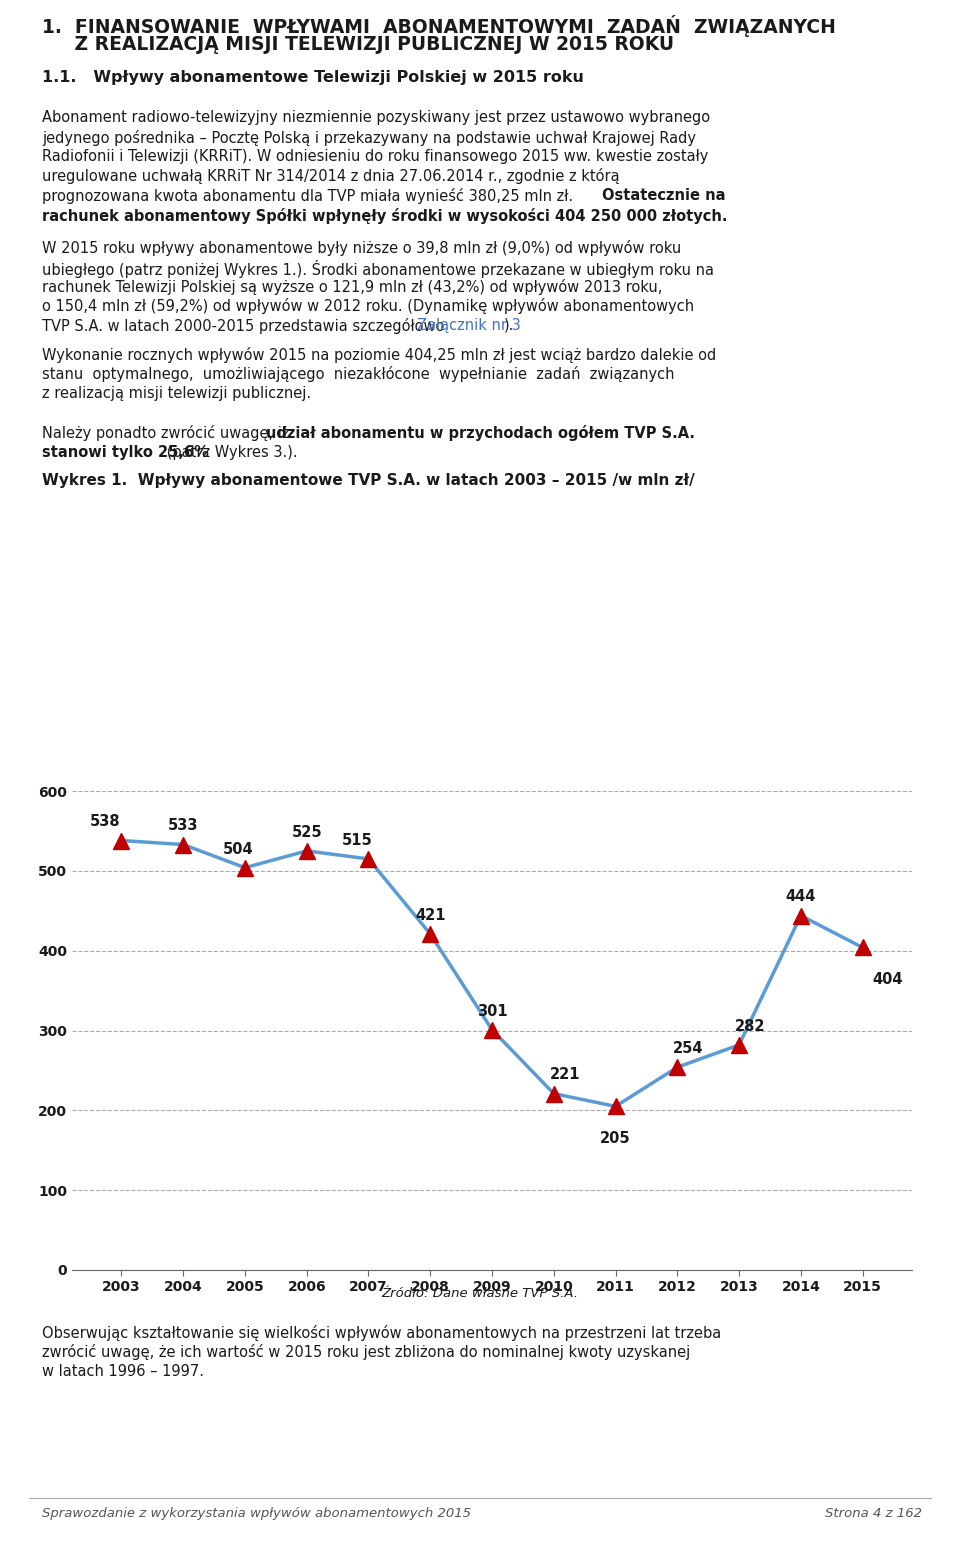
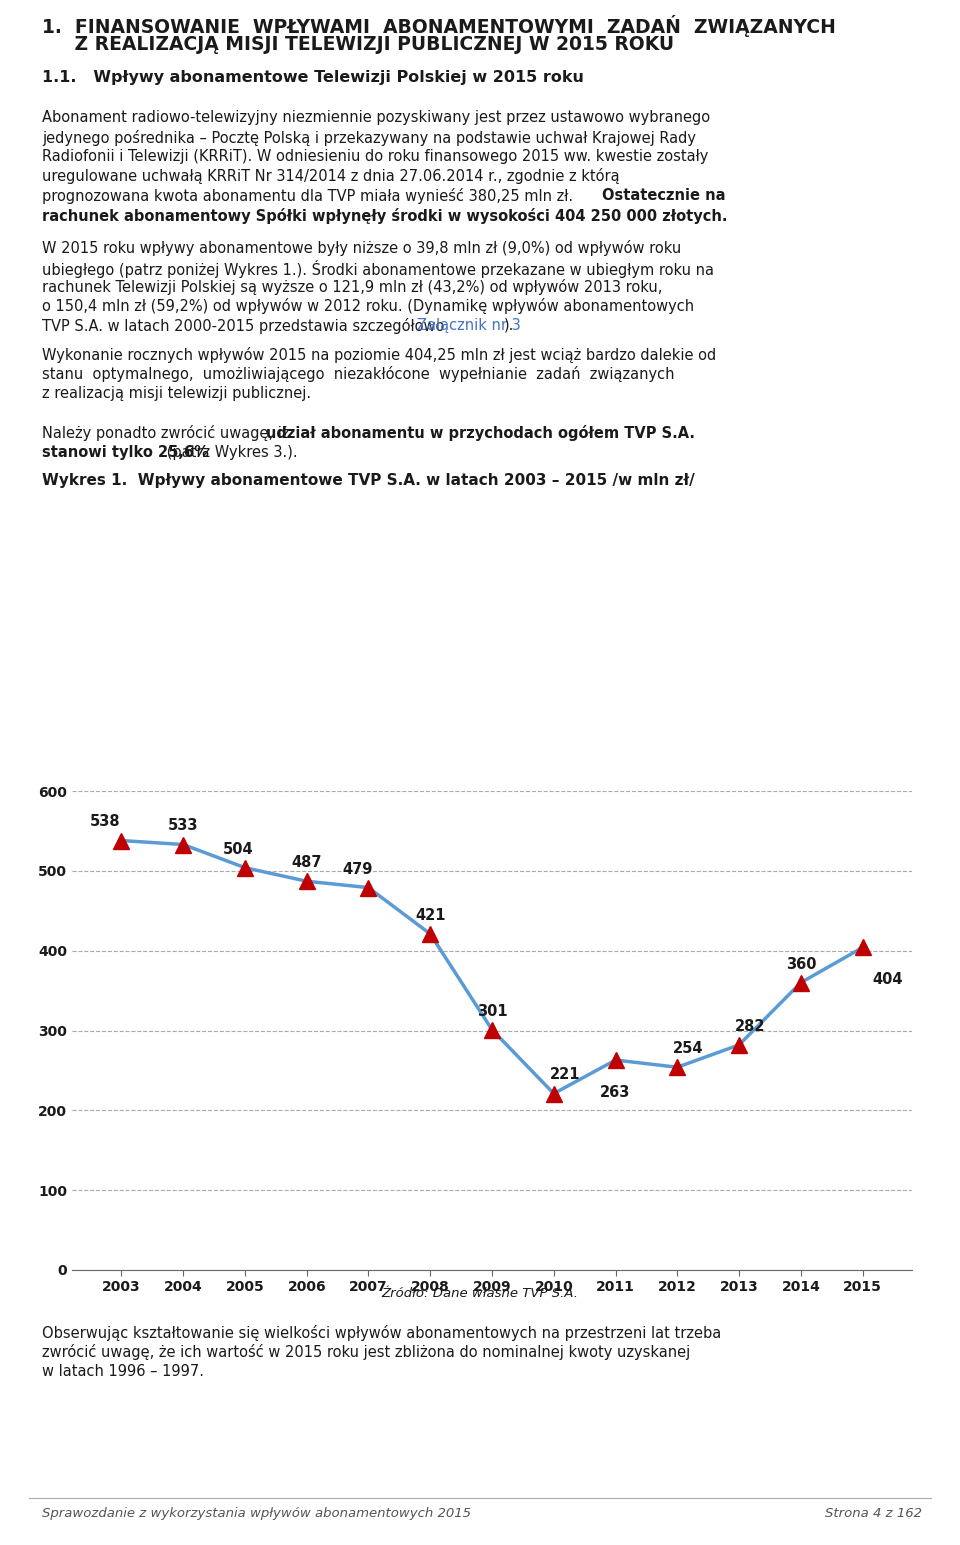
2006: 525 -> 487
2007: 515 -> 479
2011: 205 -> 263
2014: 444 -> 360
